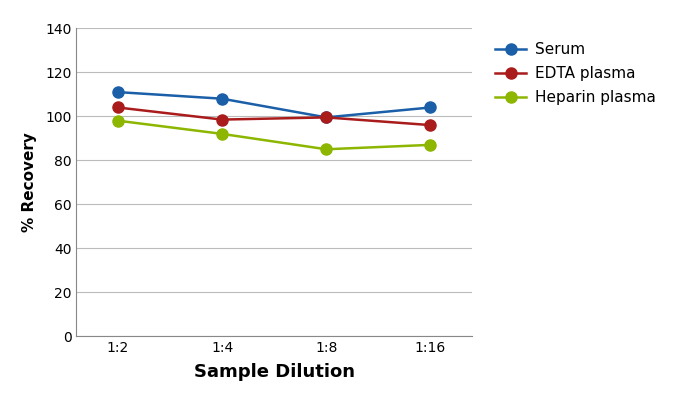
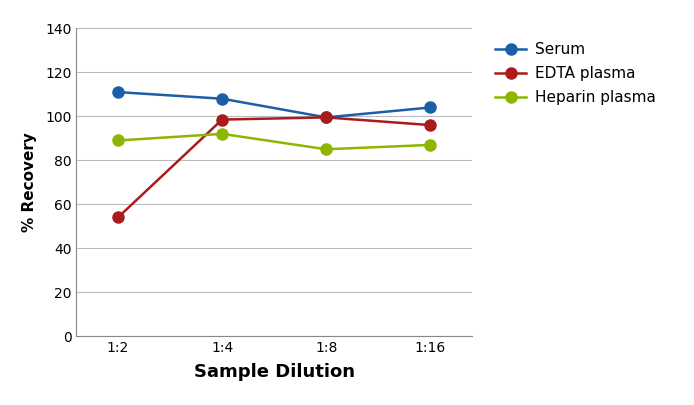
EDTA plasma/1:2: 104.0 -> 54.0
Heparin plasma/1:2: 98 -> 89
